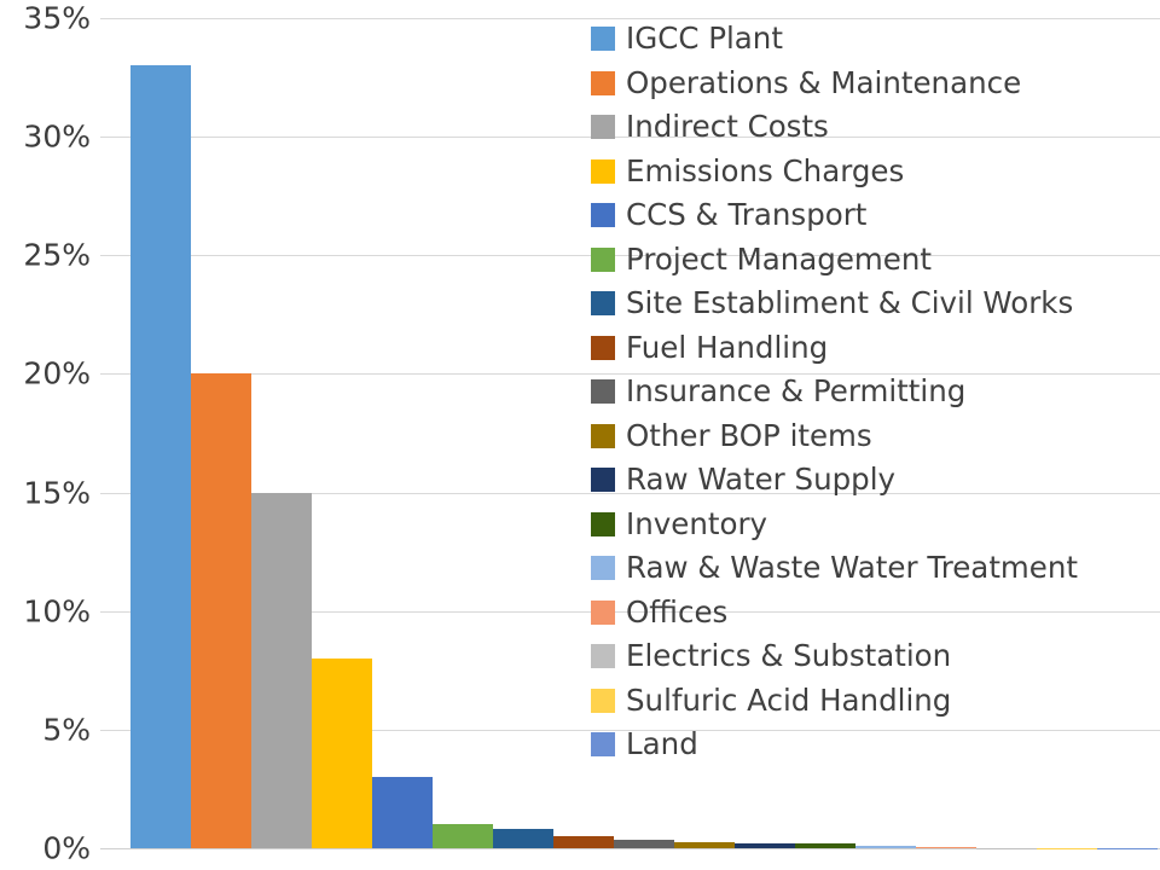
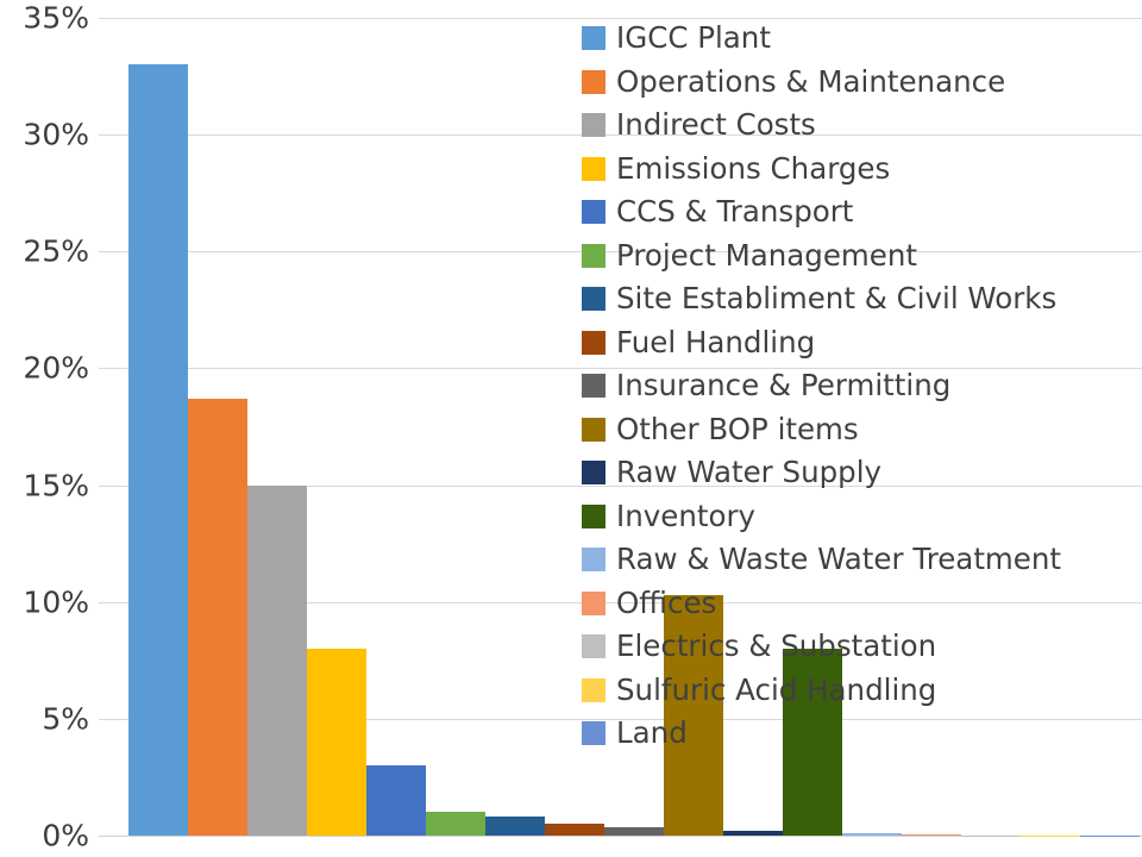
Operations & Maintenance: 20.0% -> 18.7%
Other BOP items: 0.2% -> 10.3%
Inventory: 0.2% -> 8.0%
